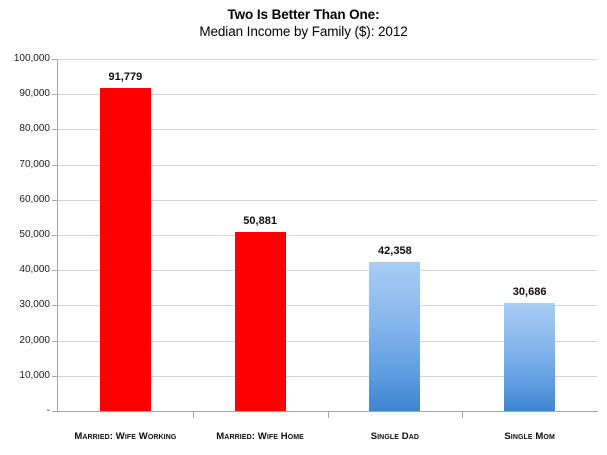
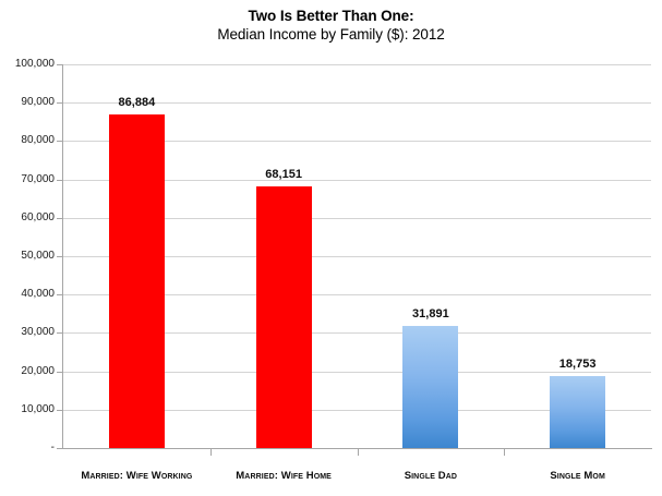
Married: Wife Working: 91,779 -> 86,884
Married: Wife Home: 50,881 -> 68,151
Single Dad: 42,358 -> 31,891
Single Mom: 30,686 -> 18,753
